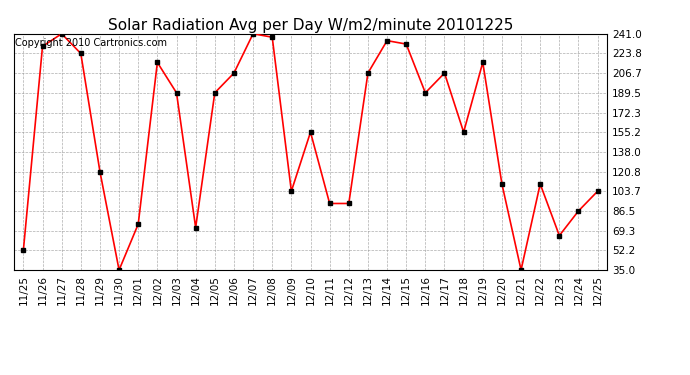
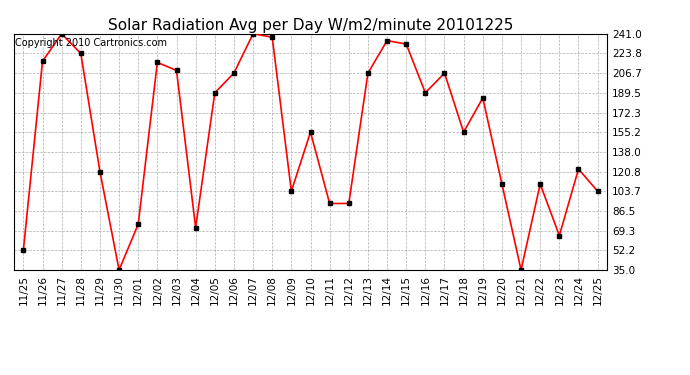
11/26: 230 -> 217
12/03: 190 -> 209
12/19: 216 -> 185
12/24: 86 -> 123
